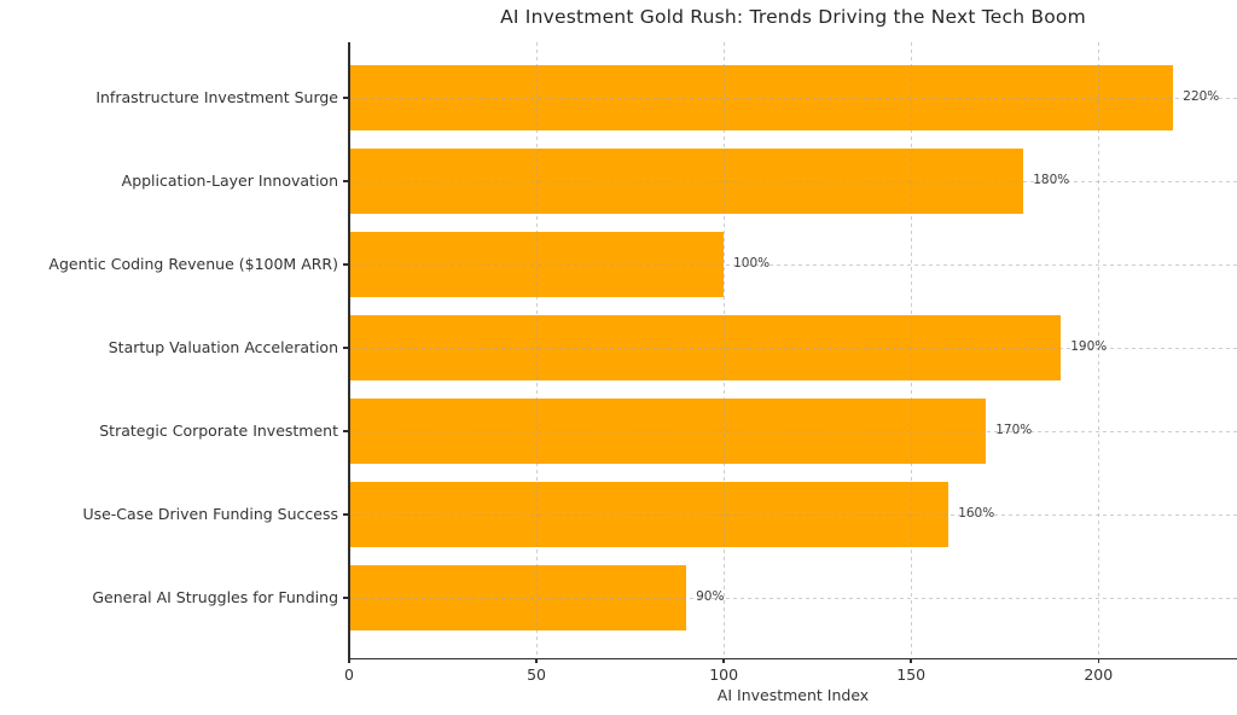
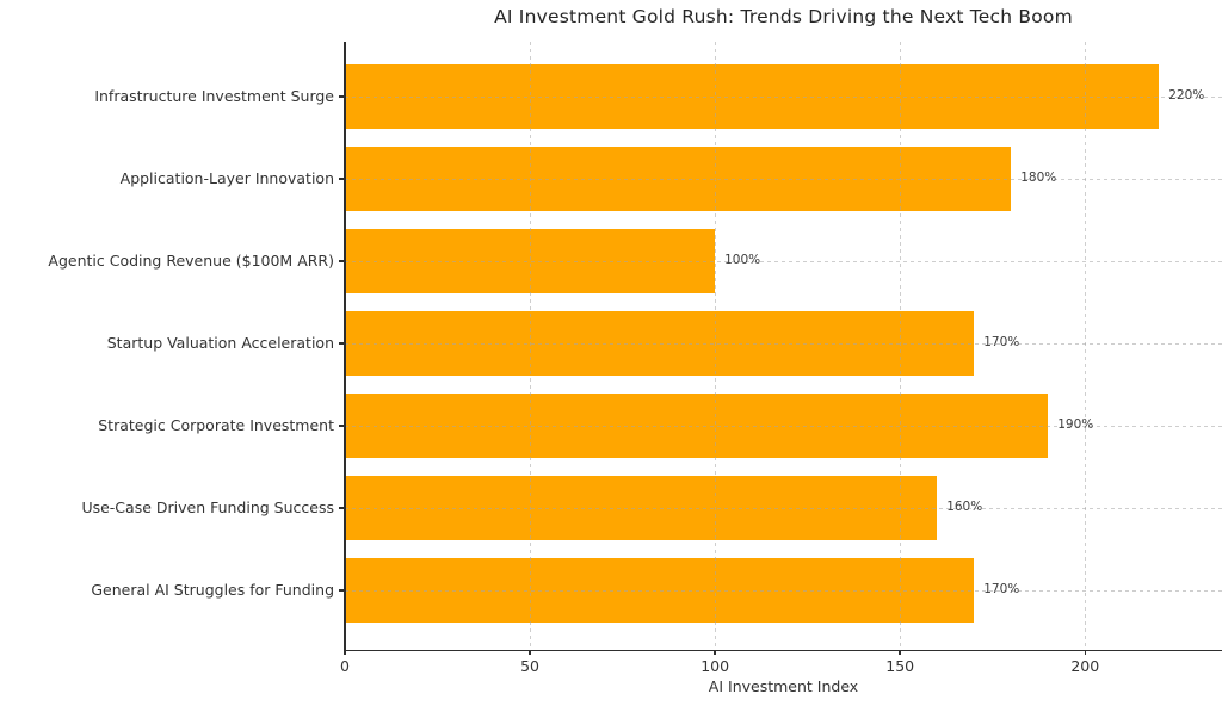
Startup Valuation Acceleration: 190% -> 170%
Strategic Corporate Investment: 170% -> 190%
General AI Struggles for Funding: 90% -> 170%
